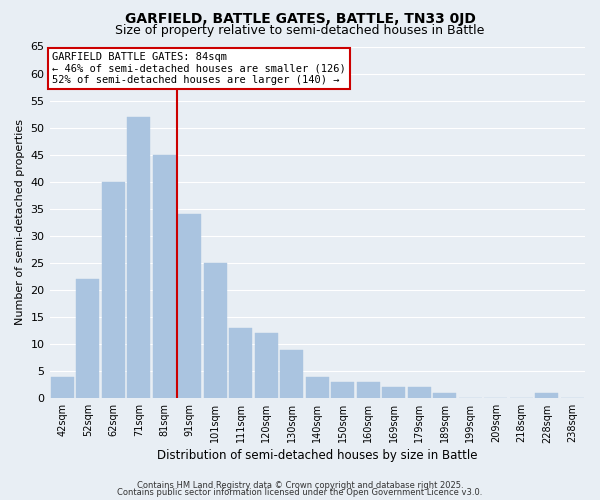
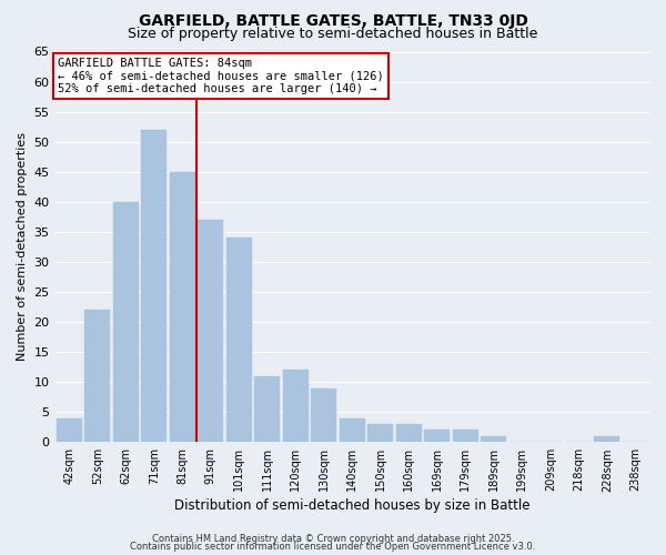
91sqm: 34 -> 37
101sqm: 25 -> 34
111sqm: 13 -> 11
